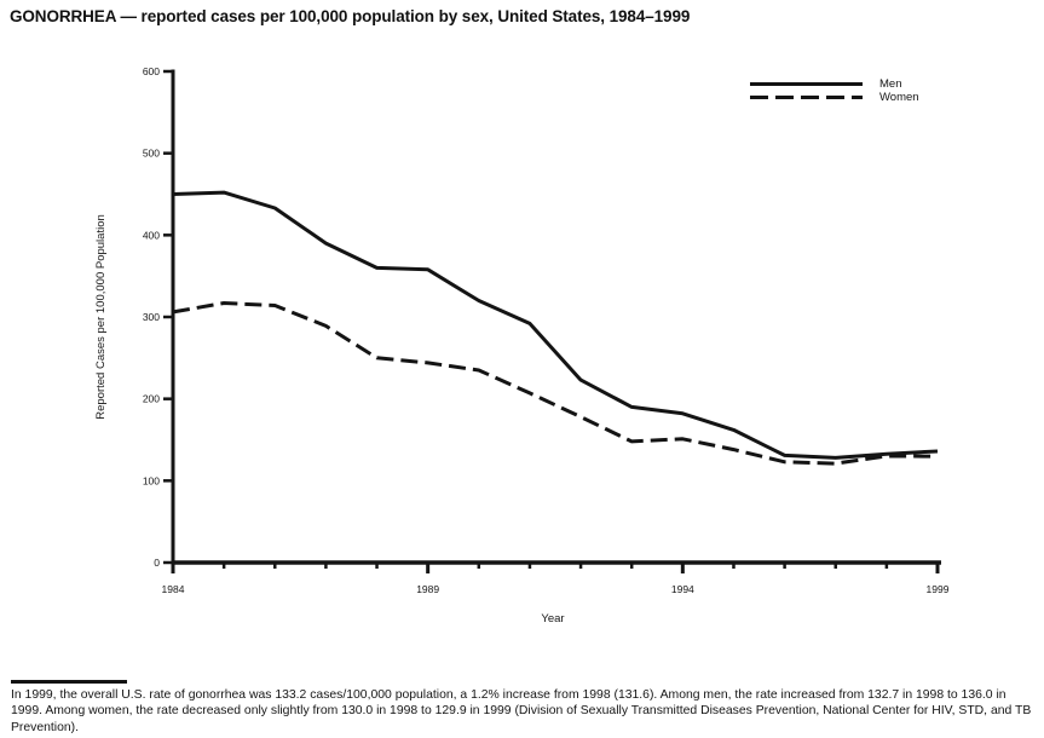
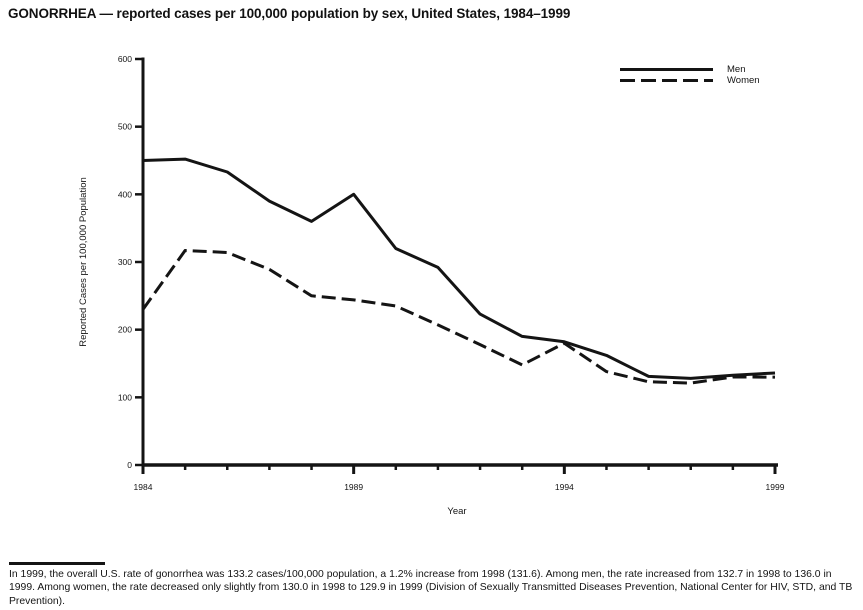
Women/1984: 310 -> 230
Men/1989: 360 -> 400
Women/1994: 150 -> 180
